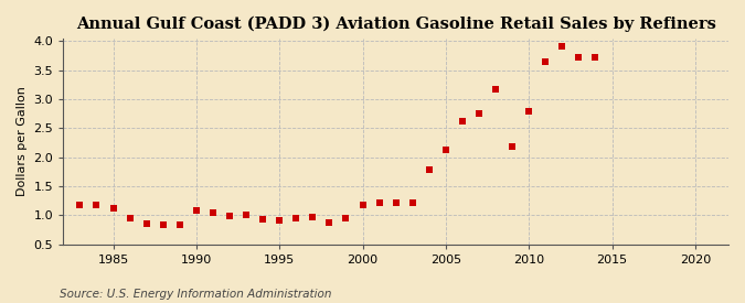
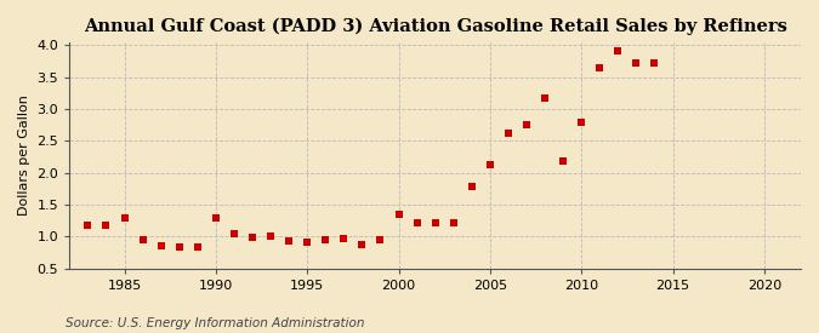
1985: 1.13 -> 1.30
1990: 1.08 -> 1.30
2000: 1.17 -> 1.34
